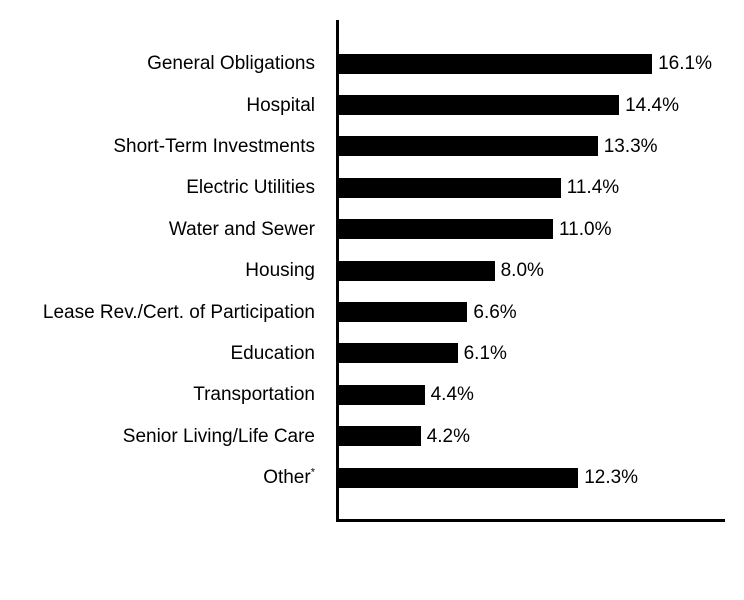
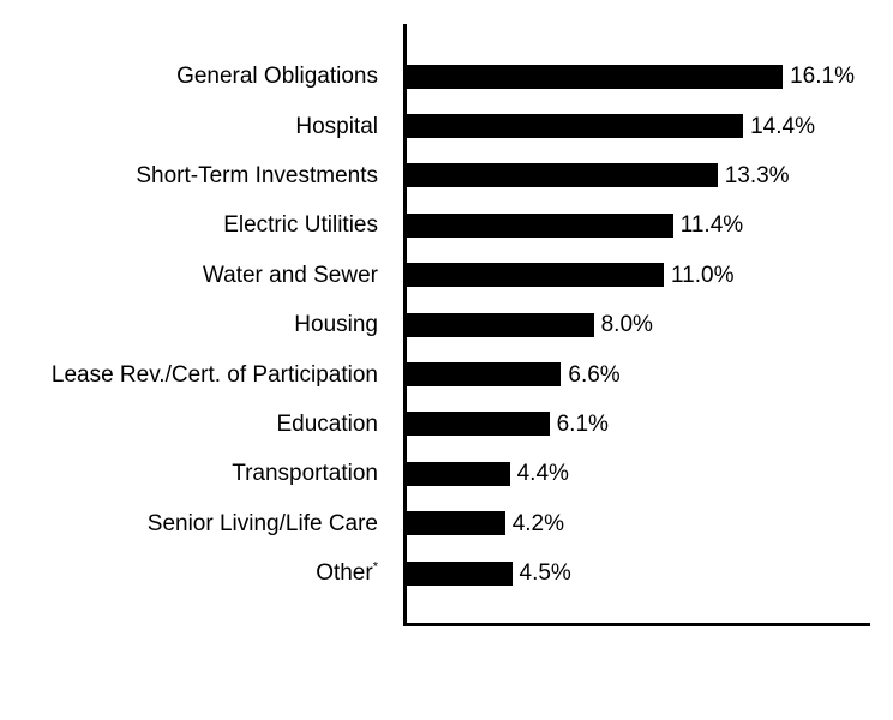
Other*: 12.3% -> 4.5%
